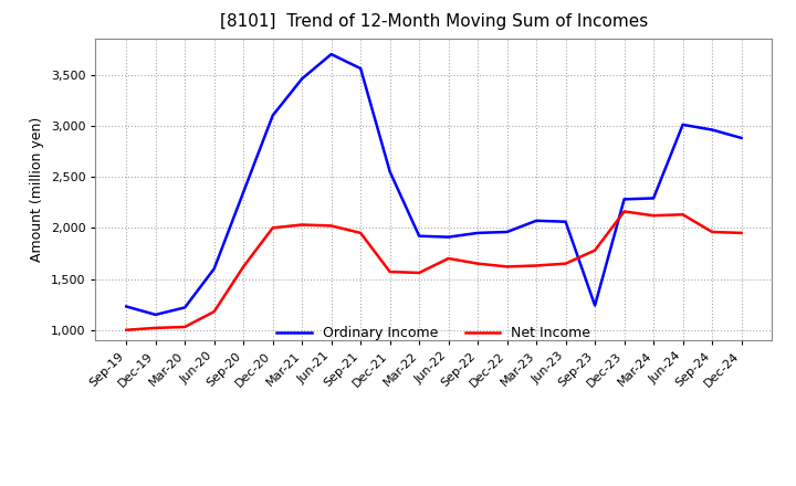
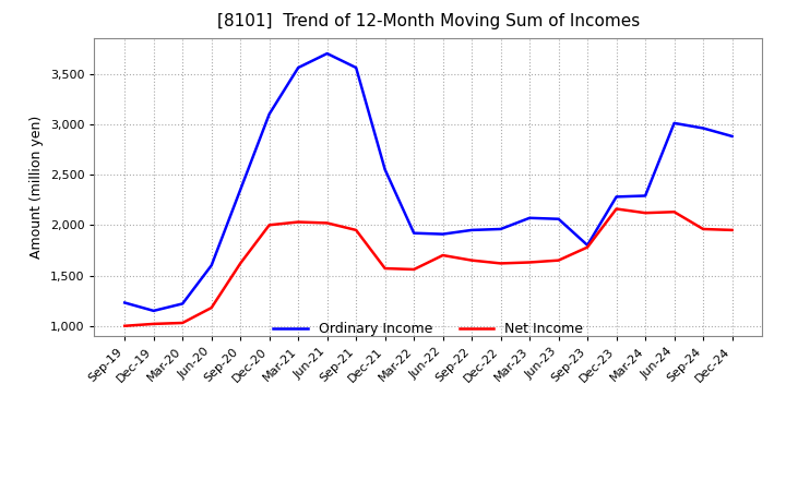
Ordinary Income/Mar-21: 3,460 -> 3,560
Ordinary Income/Sep-23: 1,240 -> 1,800
